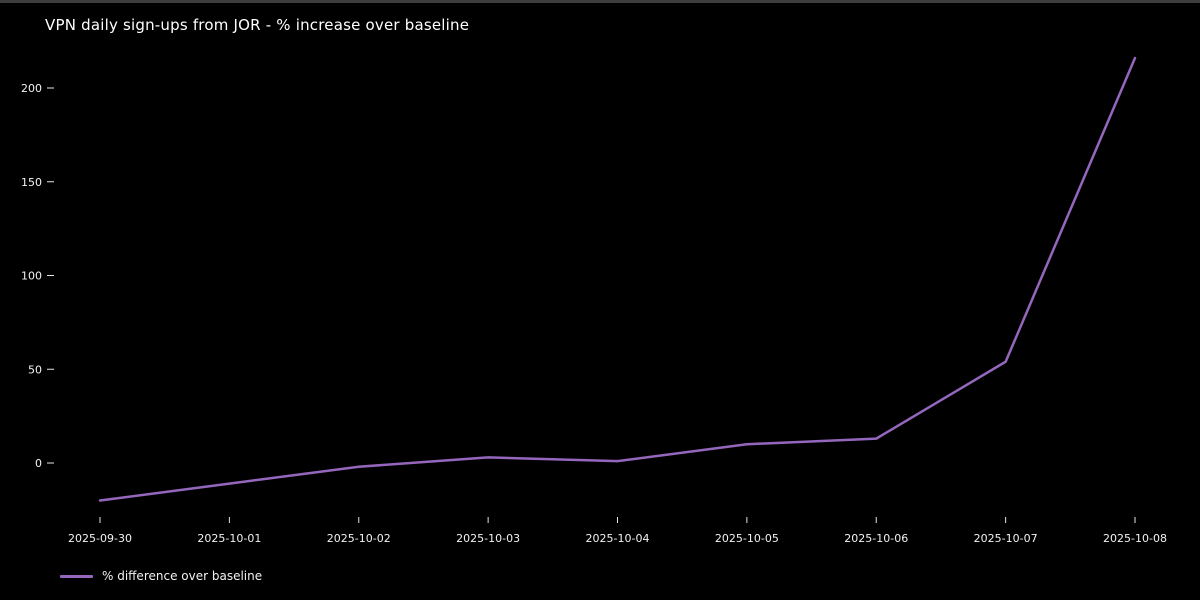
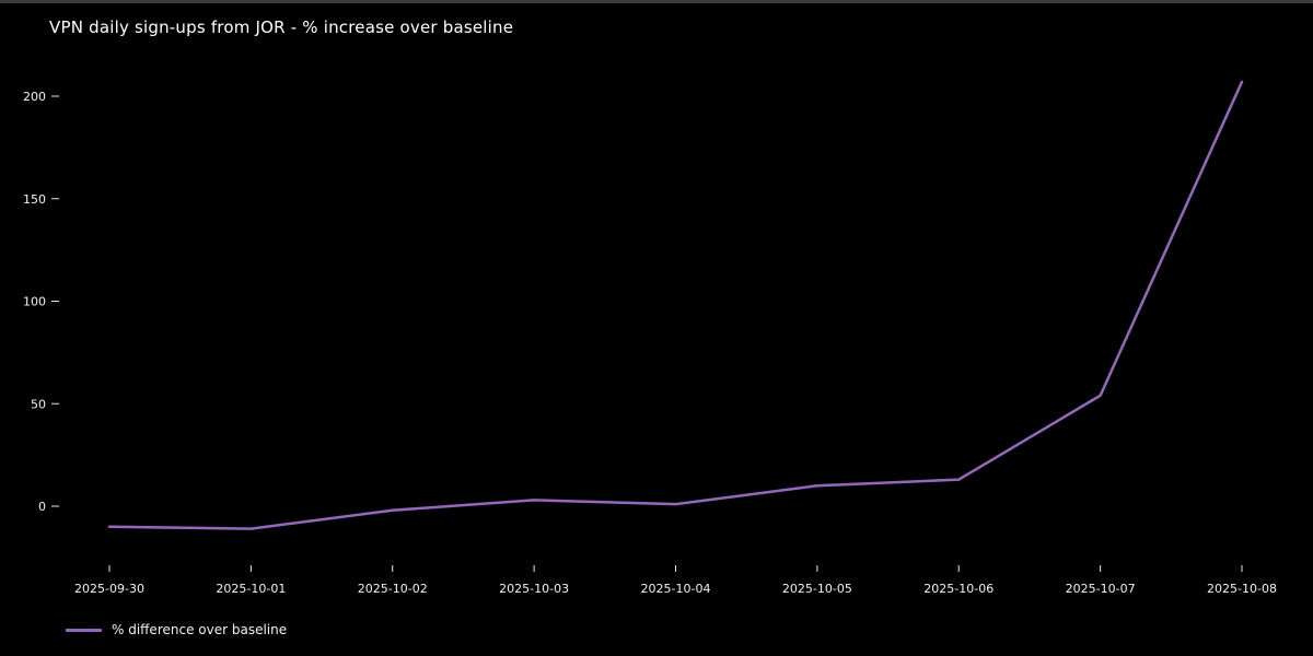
2025-09-30: -20 -> -10
2025-10-08: 216 -> 207
